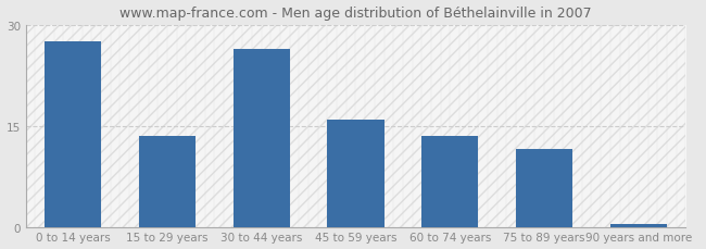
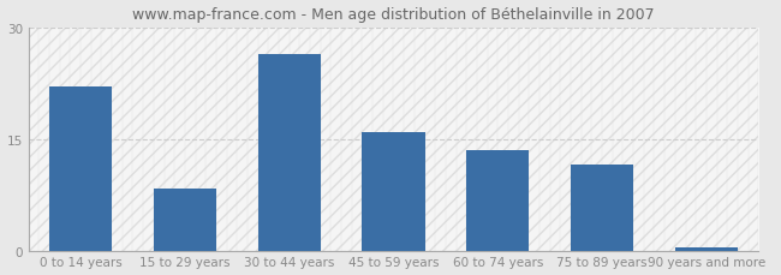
0 to 14 years: 27.5 -> 22.0
15 to 29 years: 13.5 -> 8.4
